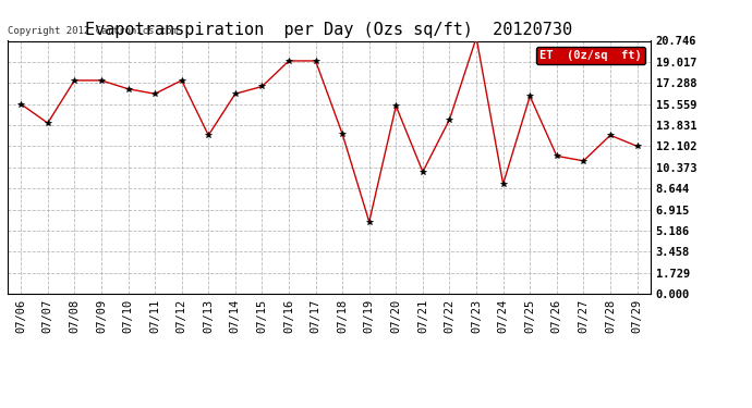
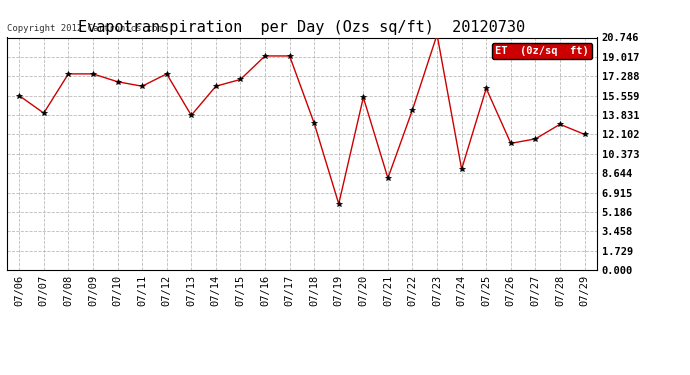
07/13: 13.0 -> 13.8
07/21: 10.0 -> 8.2
07/27: 10.9 -> 11.7
